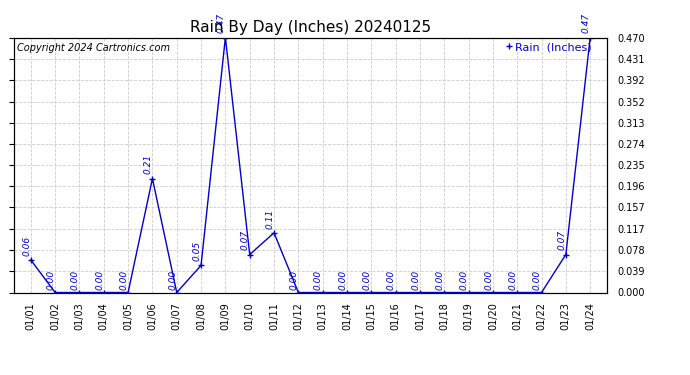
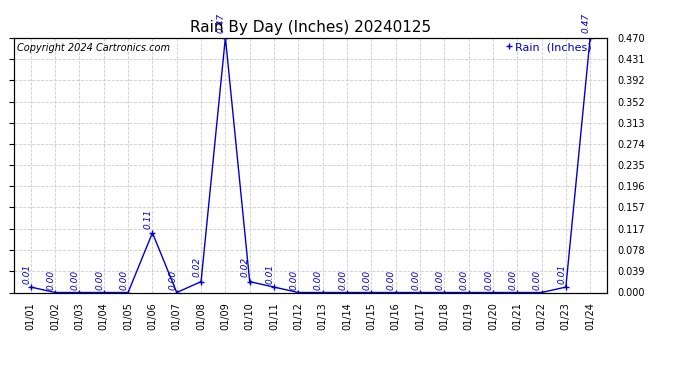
01/01: 0.06 -> 0.01
01/06: 0.21 -> 0.11
01/08: 0.05 -> 0.02
01/10: 0.07 -> 0.02
01/11: 0.11 -> 0.01
01/23: 0.07 -> 0.01
